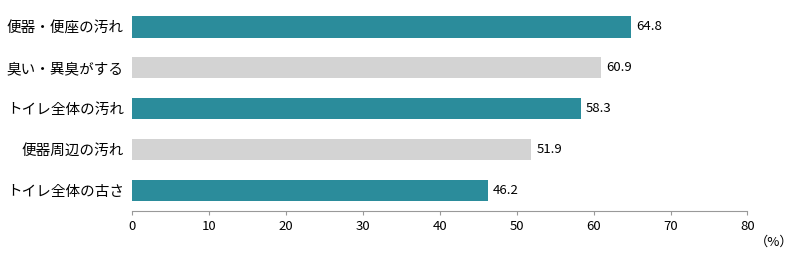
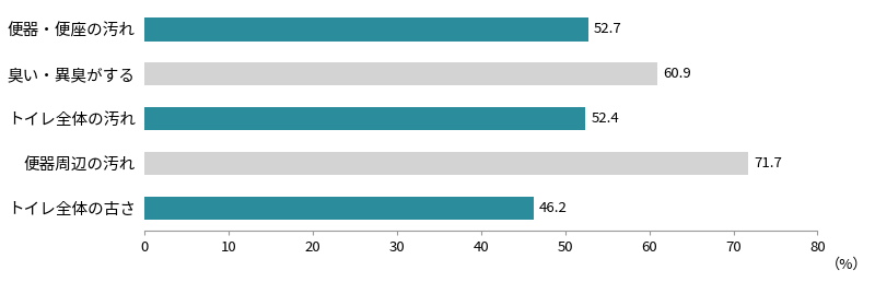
便器・便座の汚れ: 64.8 -> 52.7
トイレ全体の汚れ: 58.3 -> 52.4
便器周辺の汚れ: 51.9 -> 71.7
